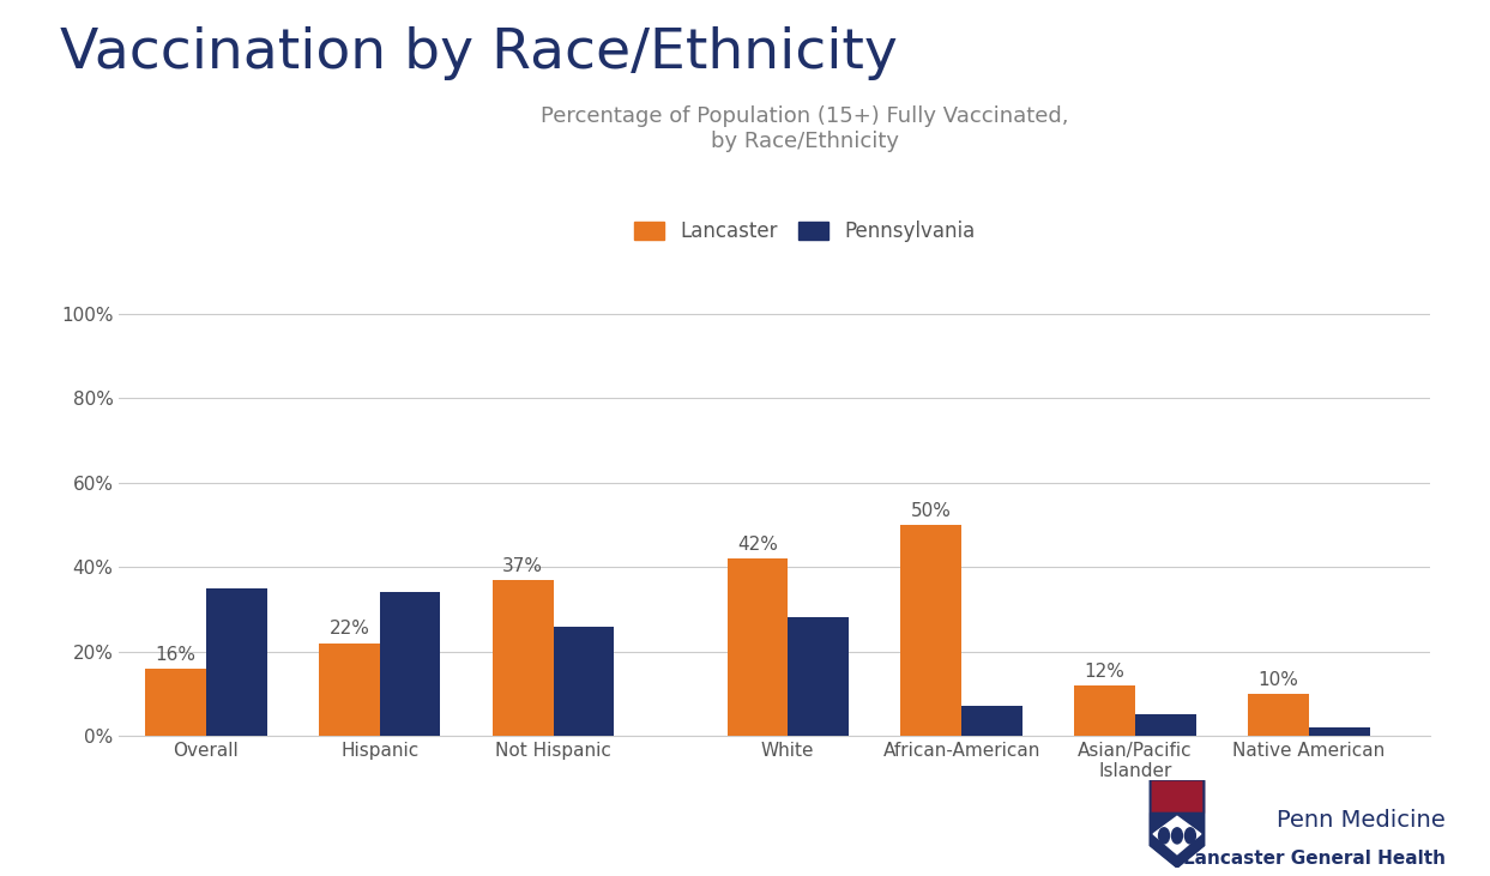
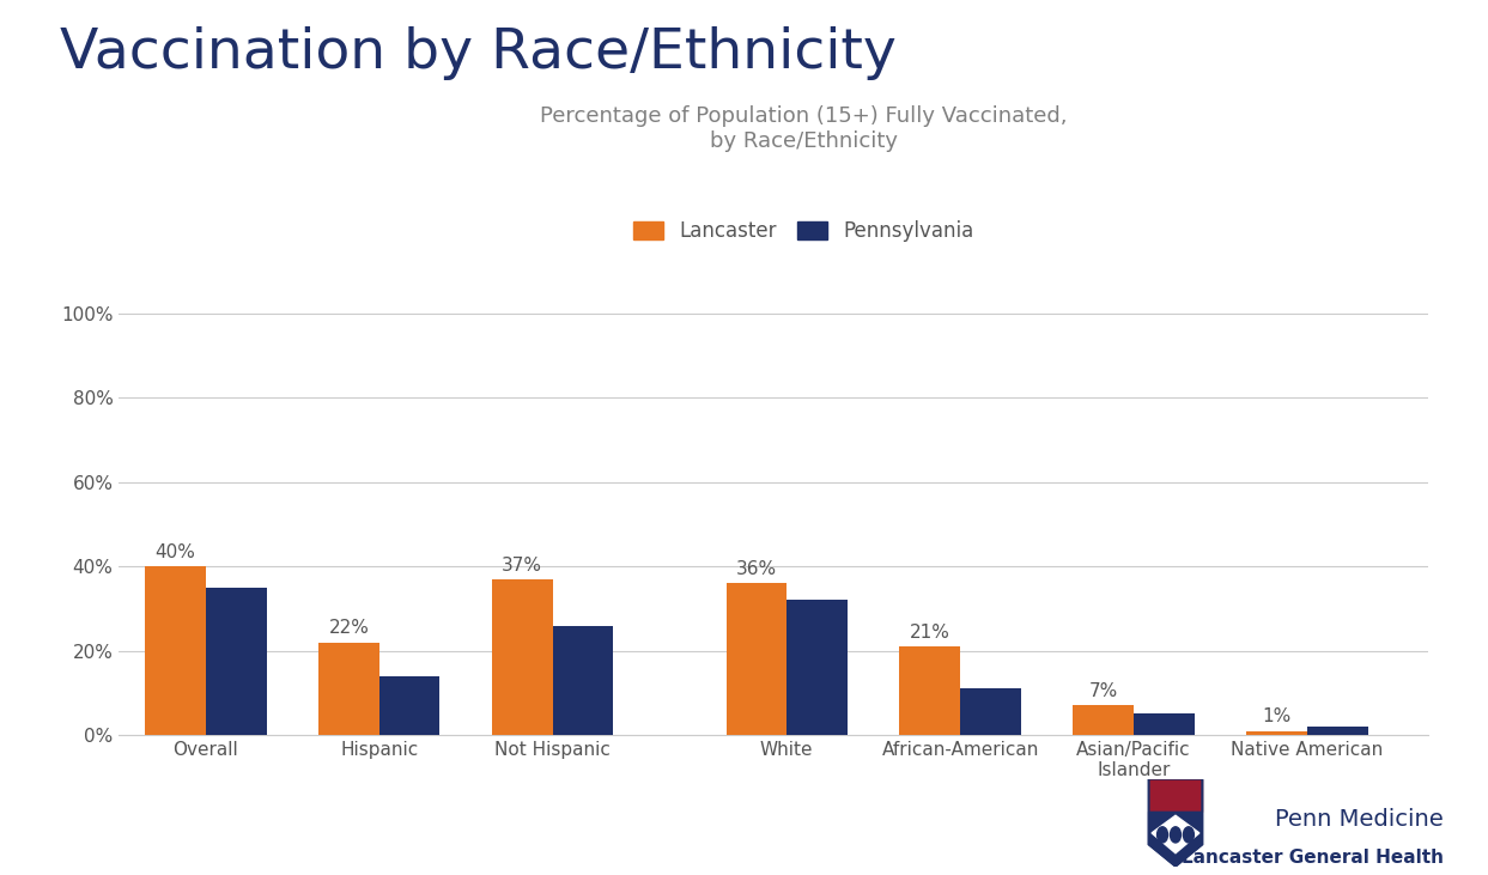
Lancaster/Overall: 16% -> 40%
Pennsylvania/Hispanic: 34% -> 14%
Lancaster/White: 42% -> 36%
Pennsylvania/White: 28% -> 32%
Lancaster/African-American: 50% -> 21%
Pennsylvania/African-American: 7% -> 11%
Lancaster/Asian/Pacific Islander: 12% -> 7%
Lancaster/Native American: 10% -> 1%
